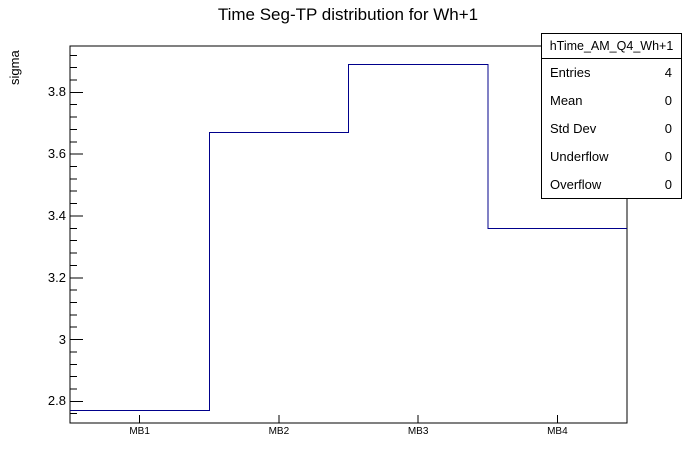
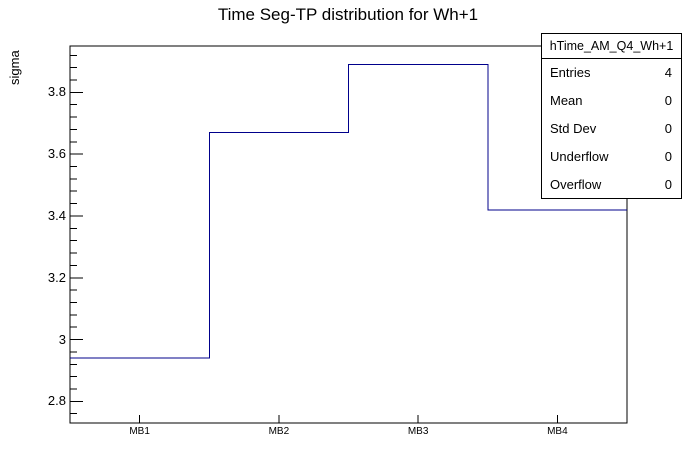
MB1: 2.77 -> 2.94
MB4: 3.36 -> 3.42
